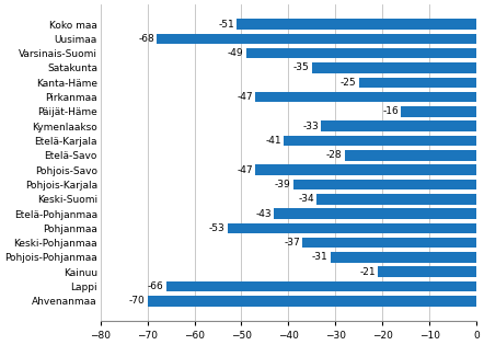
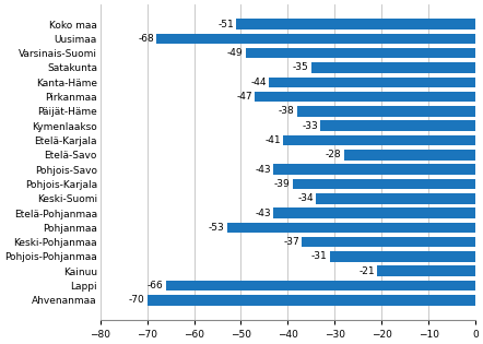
Kanta-Häme: -25 -> -44
Päijät-Häme: -16 -> -38
Pohjois-Savo: -47 -> -43
